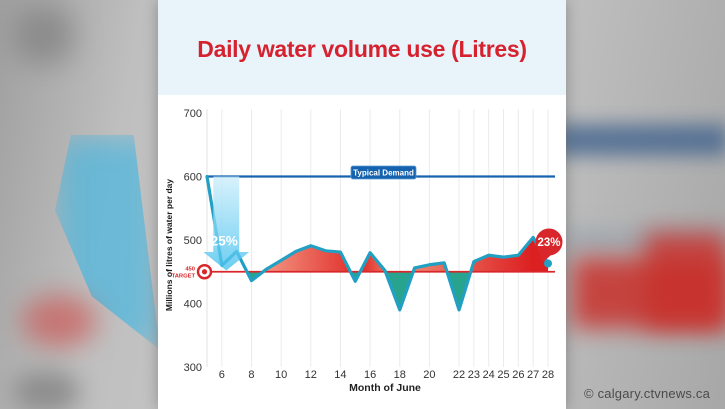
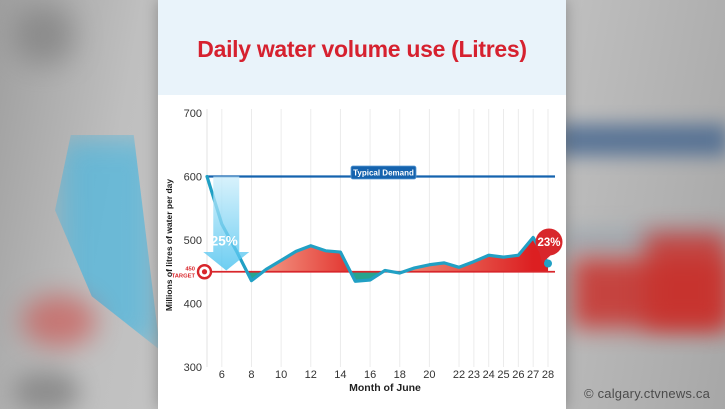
6: 460 -> 520
16: 480 -> 440
18: 390 -> 450
22: 390 -> 460
